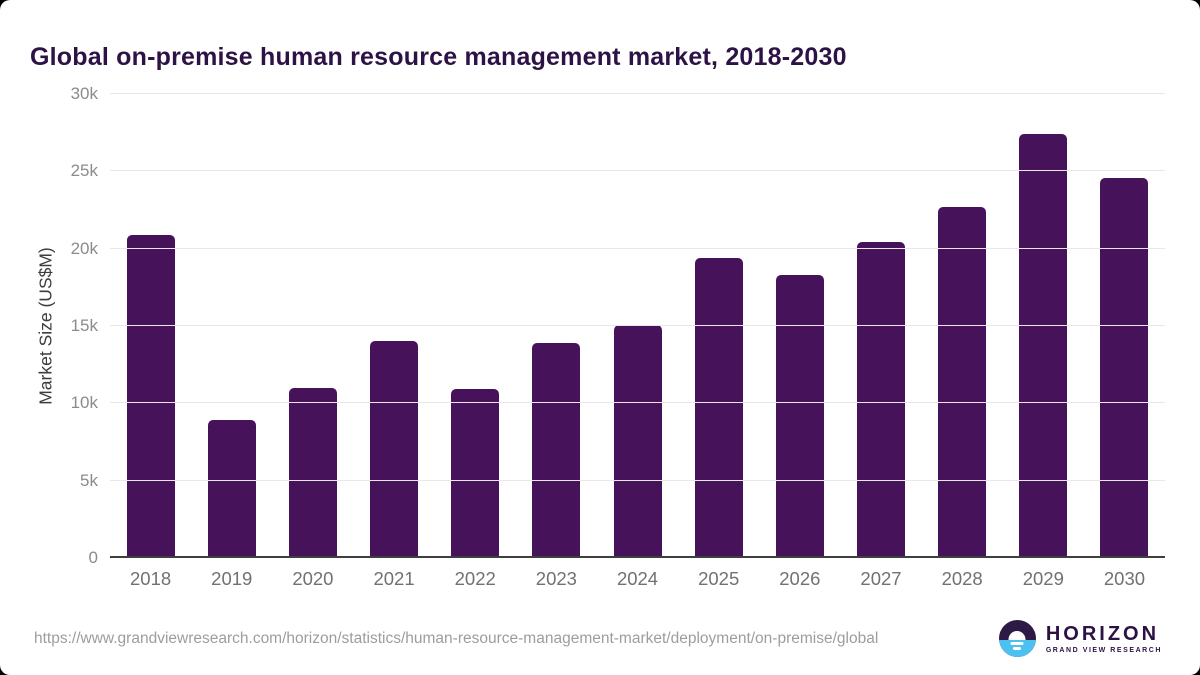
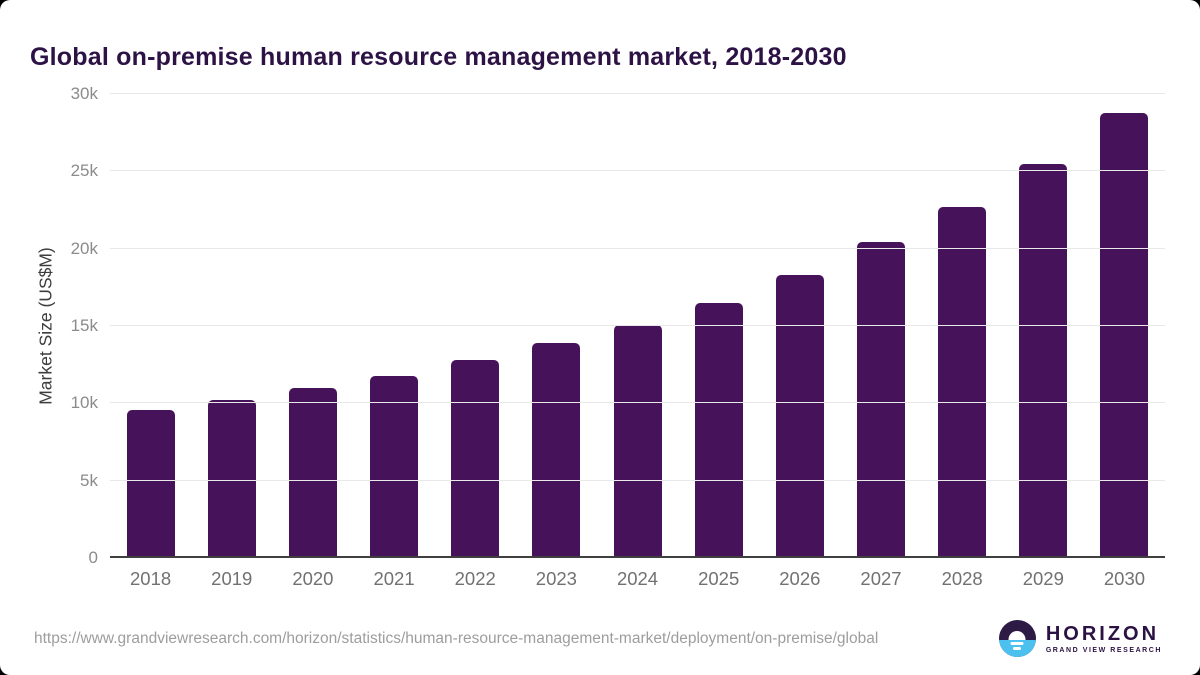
2018: 20.9k -> 9.6k
2019: 8.9k -> 10.2k
2021: 14.0k -> 11.8k
2022: 10.9k -> 12.8k
2025: 19.4k -> 16.5k
2029: 27.4k -> 25.5k
2030: 24.6k -> 28.8k
